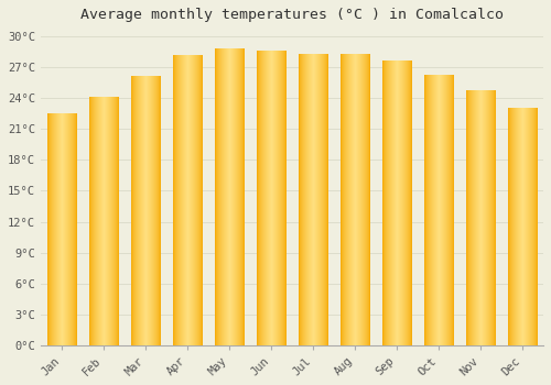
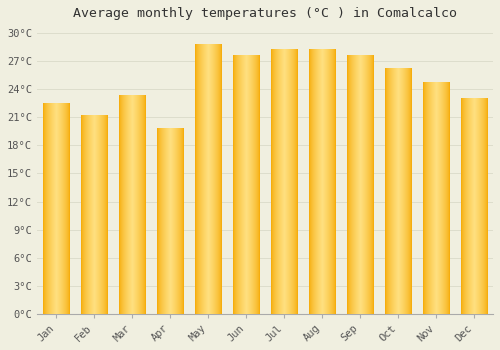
Feb: 24.1°C -> 21.2°C
Mar: 26.2°C -> 23.4°C
Apr: 28.2°C -> 19.8°C
Jun: 28.6°C -> 27.6°C
